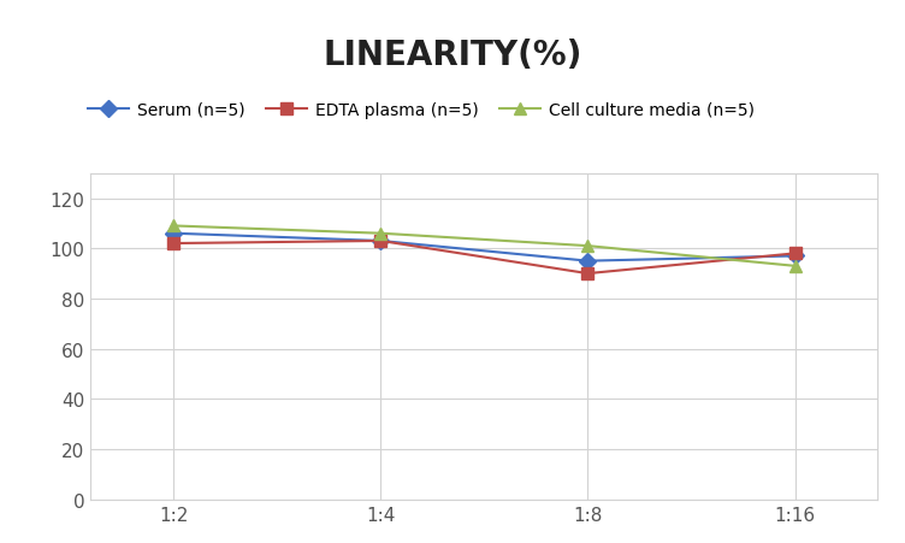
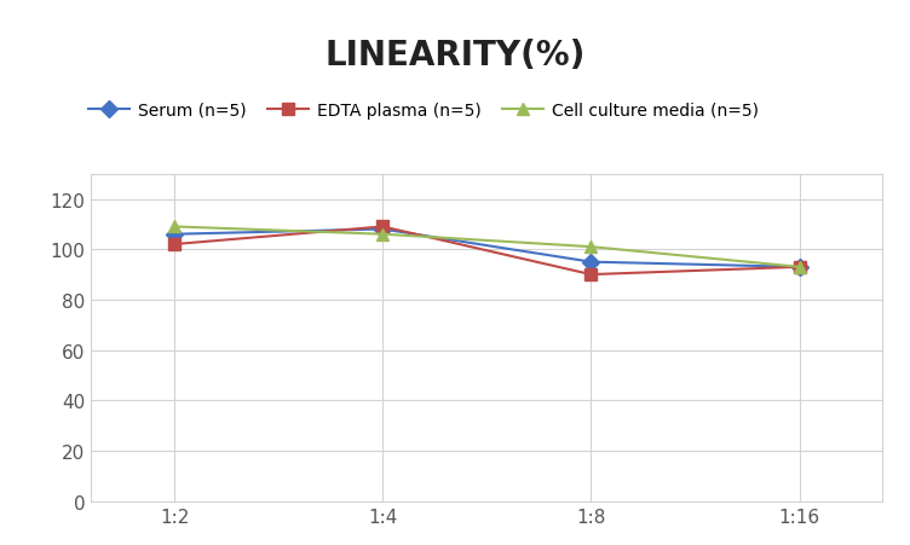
Serum (n=5)/1:4: 103 -> 108
EDTA plasma (n=5)/1:4: 103 -> 109
Serum (n=5)/1:16: 97 -> 93
EDTA plasma (n=5)/1:16: 98 -> 93
